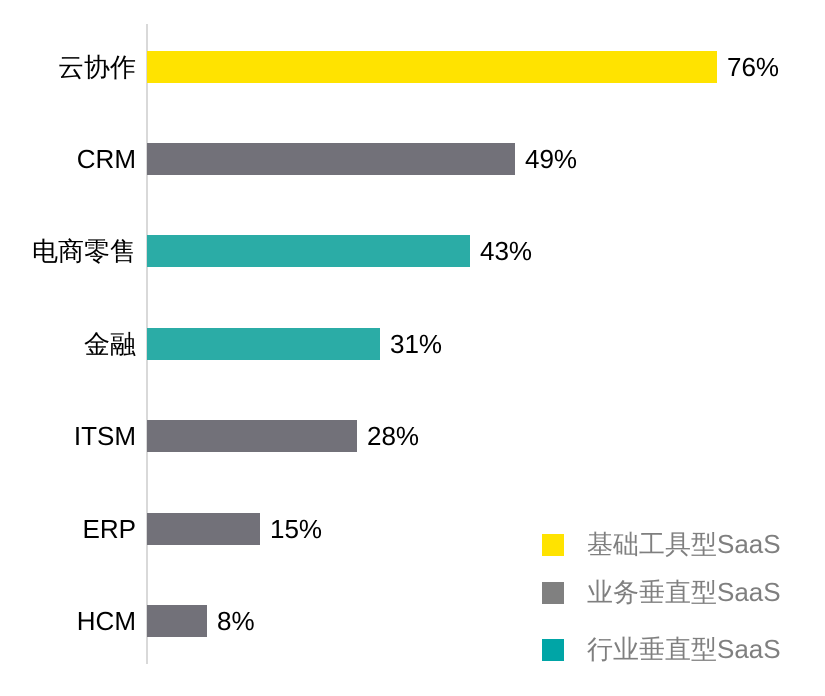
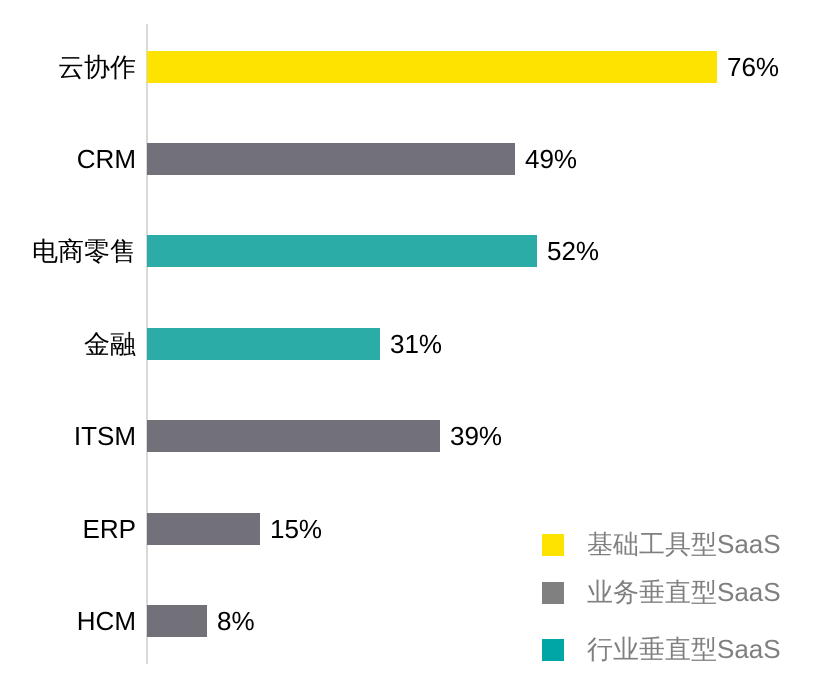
电商零售: 43% -> 52%
ITSM: 28% -> 39%
